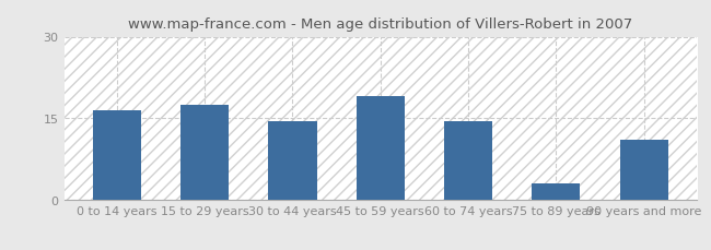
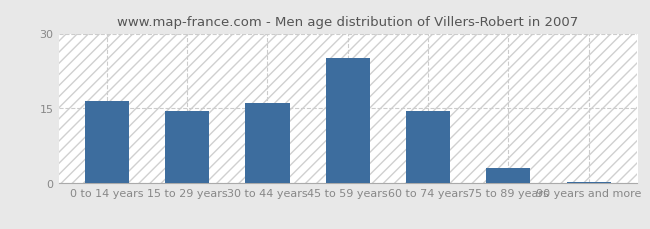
15 to 29 years: 17.5 -> 14.5
30 to 44 years: 14.5 -> 16.0
45 to 59 years: 19.0 -> 25.0
90 years and more: 11.0 -> 0.3
